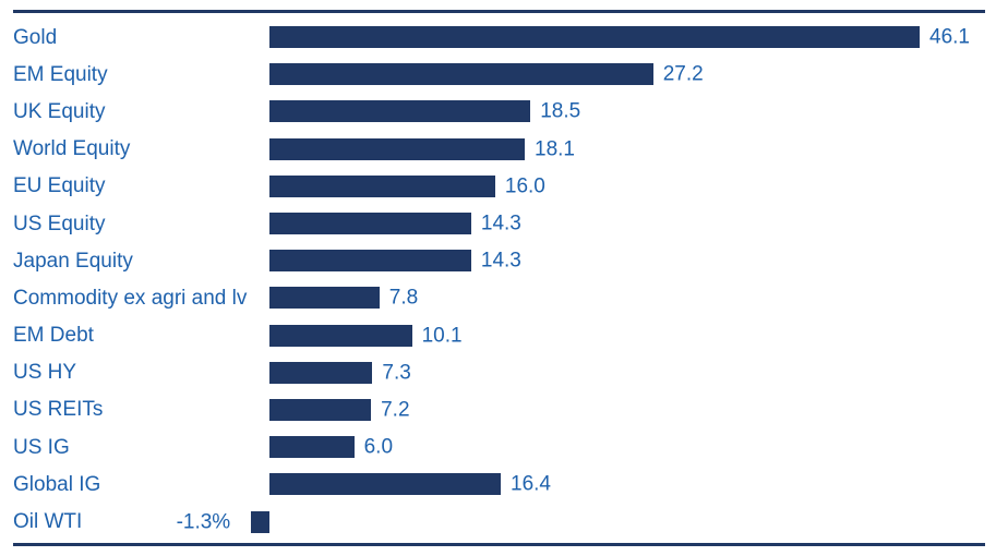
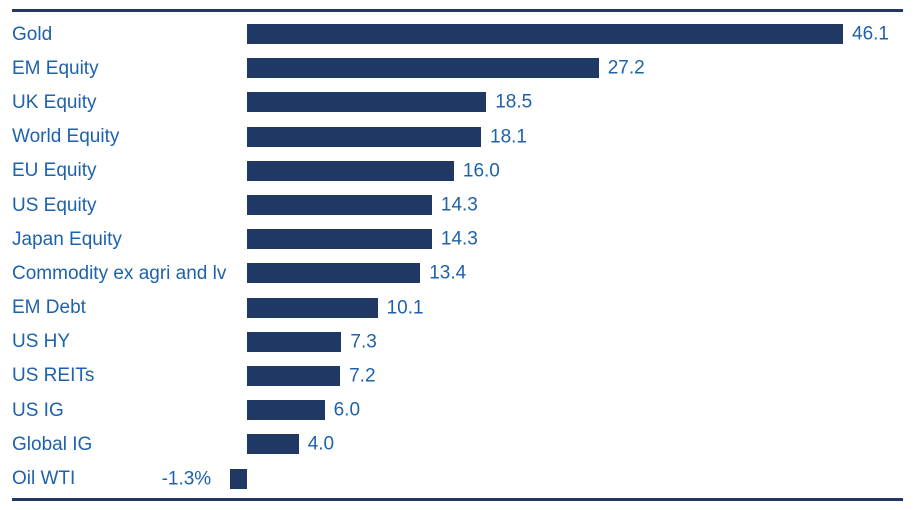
Commodity ex agri and lv: 7.8 -> 13.4
Global IG: 16.4 -> 4.0
